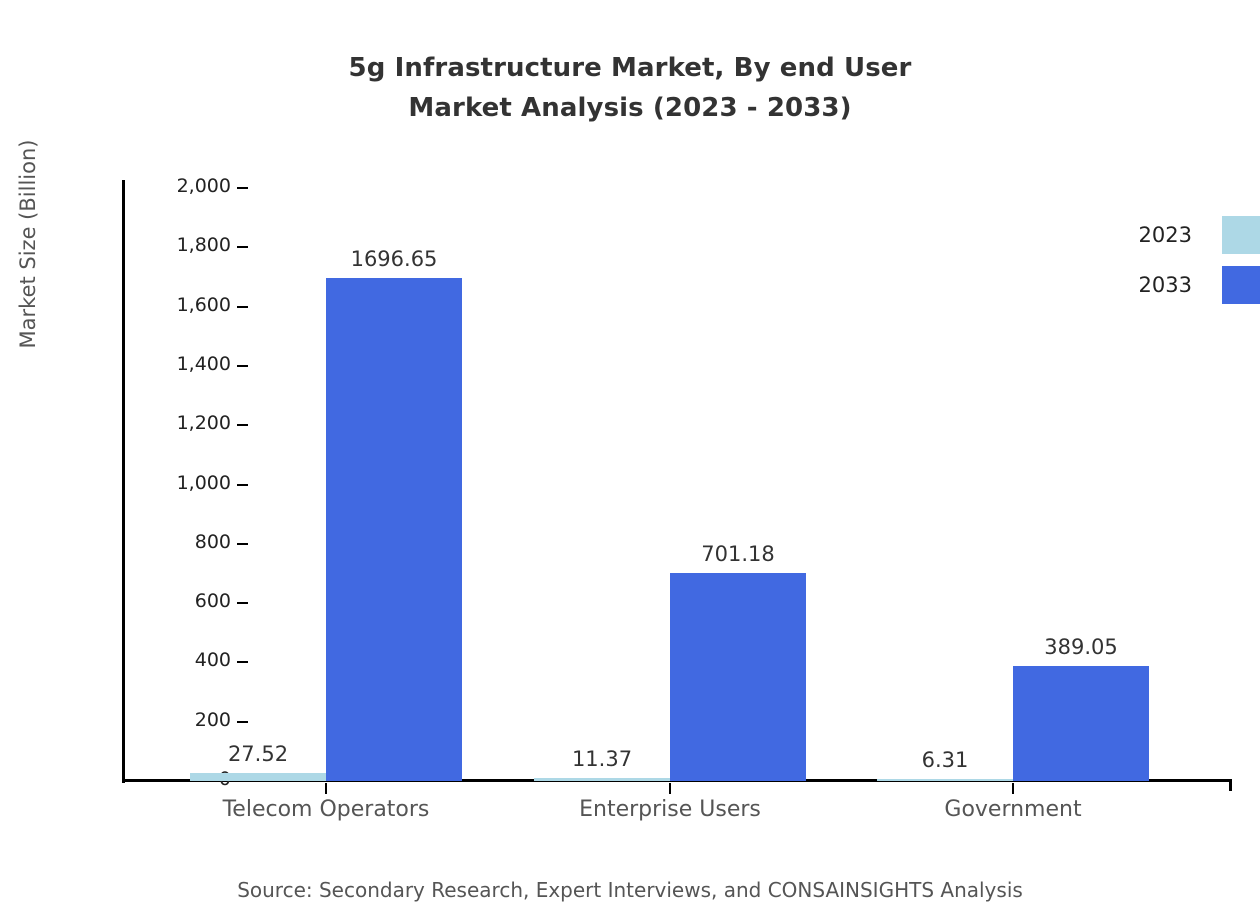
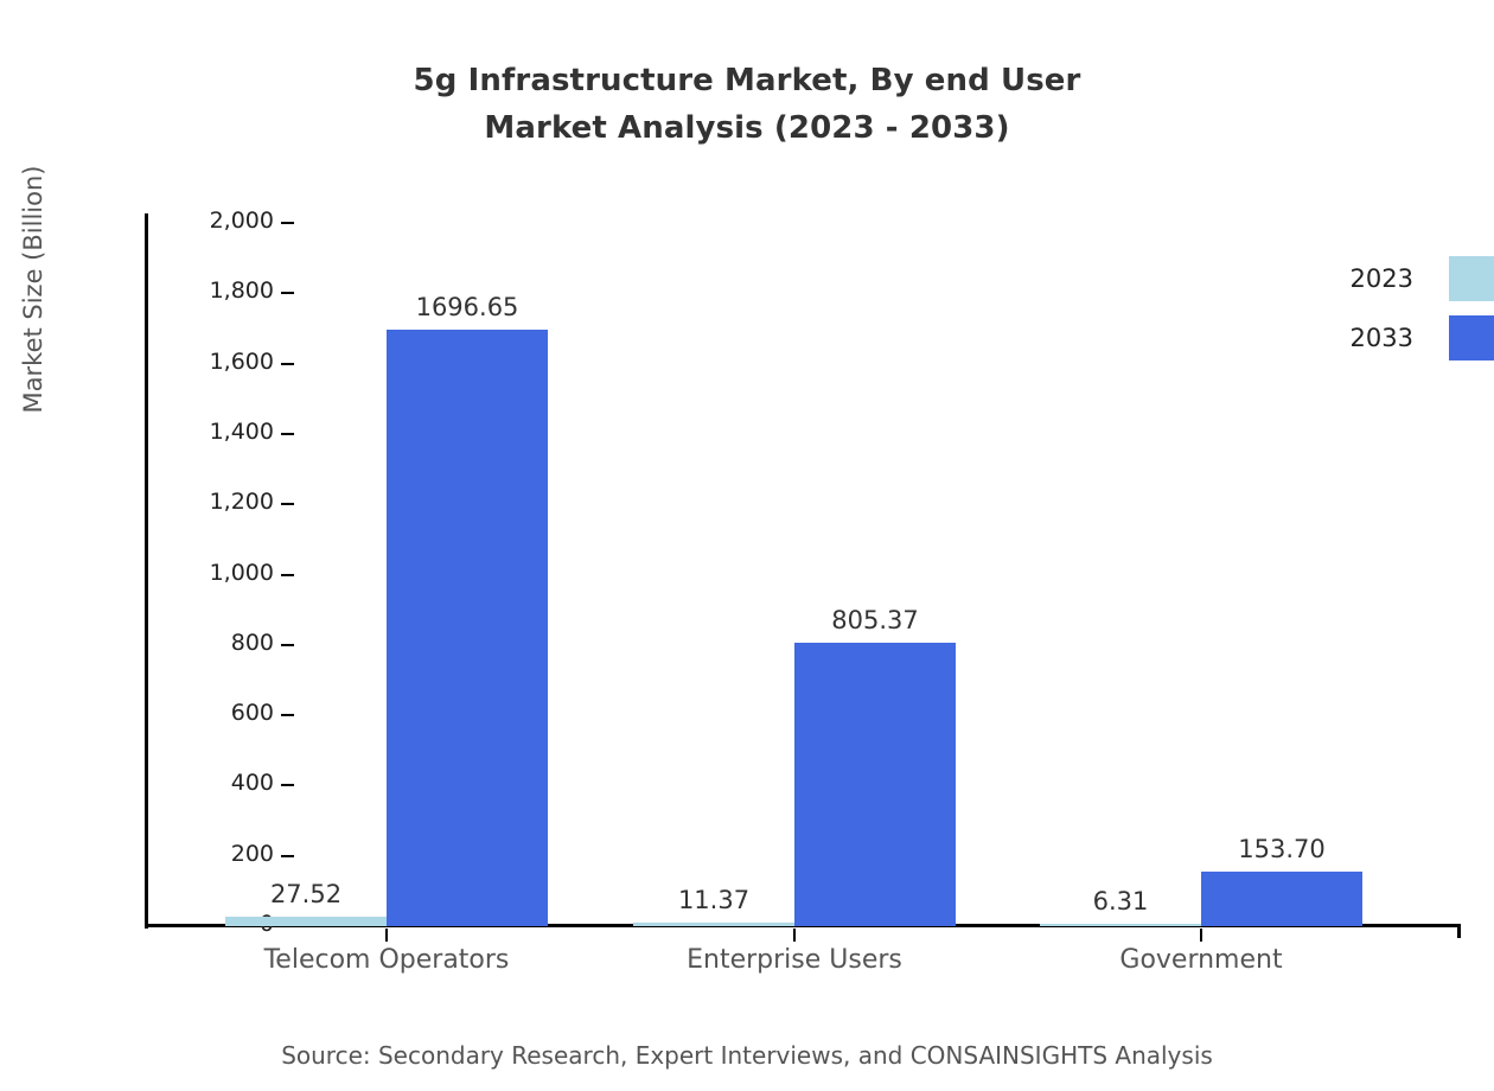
2033/Enterprise Users: 701.18 -> 805.37
2033/Government: 389.05 -> 153.70
